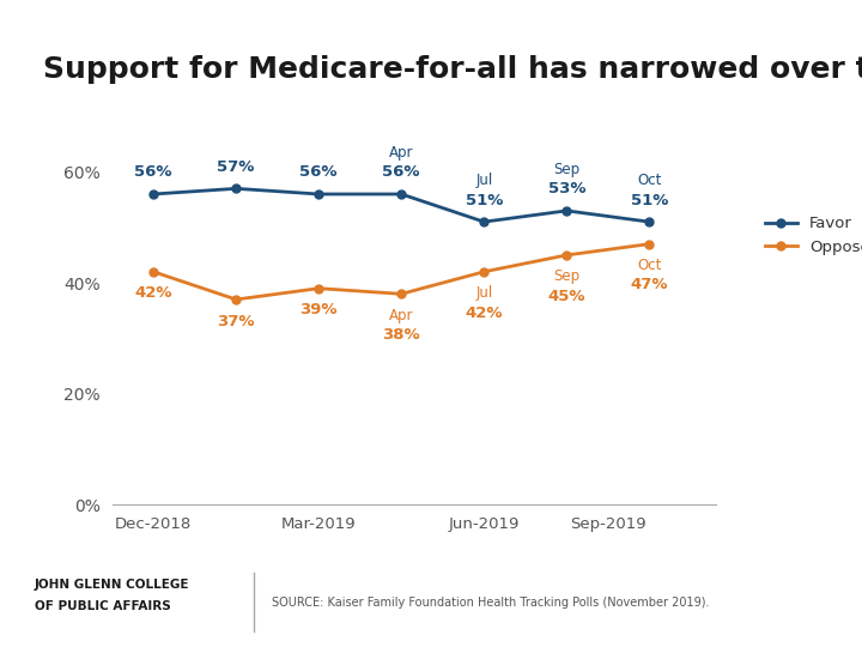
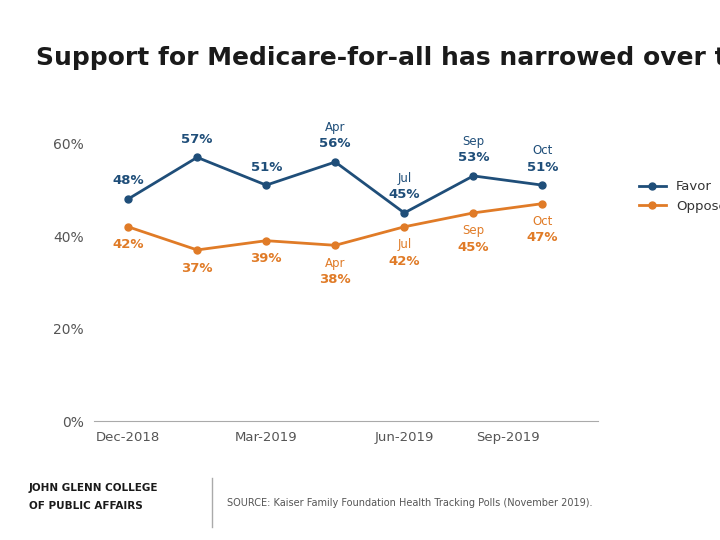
Favor/Dec-2018: 56% -> 48%
Favor/Mar-2019: 56% -> 51%
Favor/Jun-2019: 51% -> 45%
